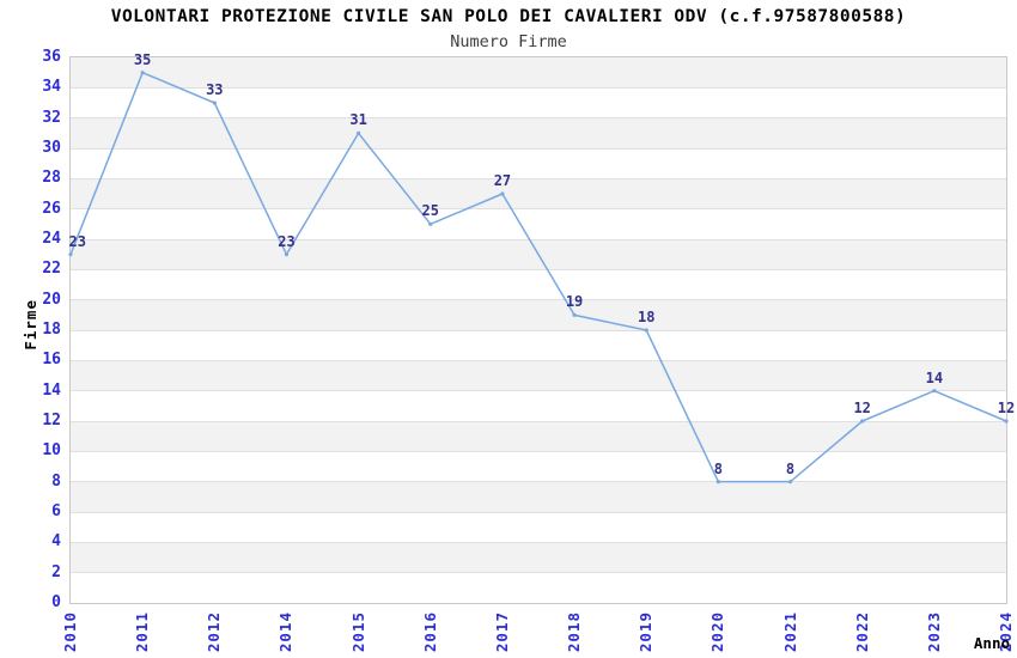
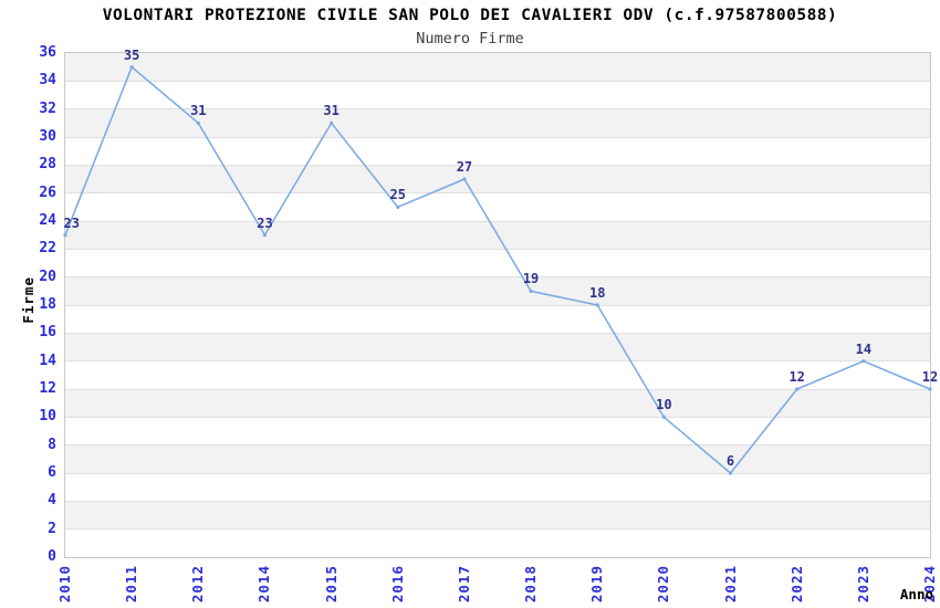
2012: 33 -> 31
2020: 8 -> 10
2021: 8 -> 6
